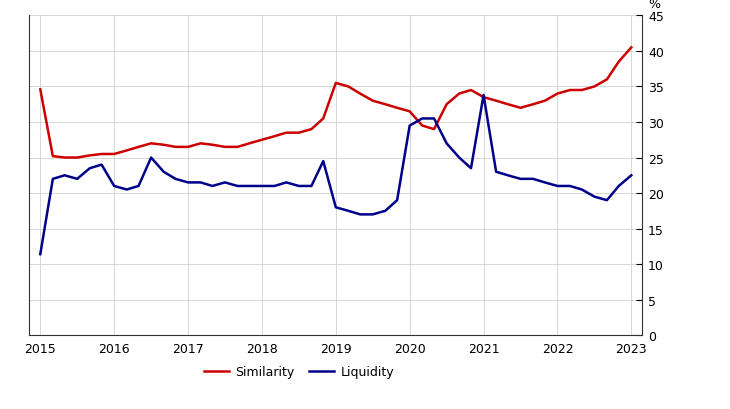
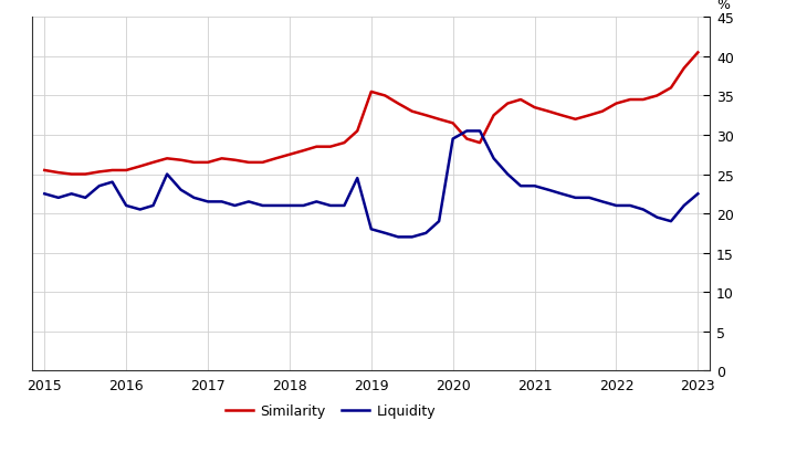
Similarity/2015: 34.6 -> 25.5
Liquidity/2015: 11.4 -> 22.5
Liquidity/2021: 33.8 -> 23.5
